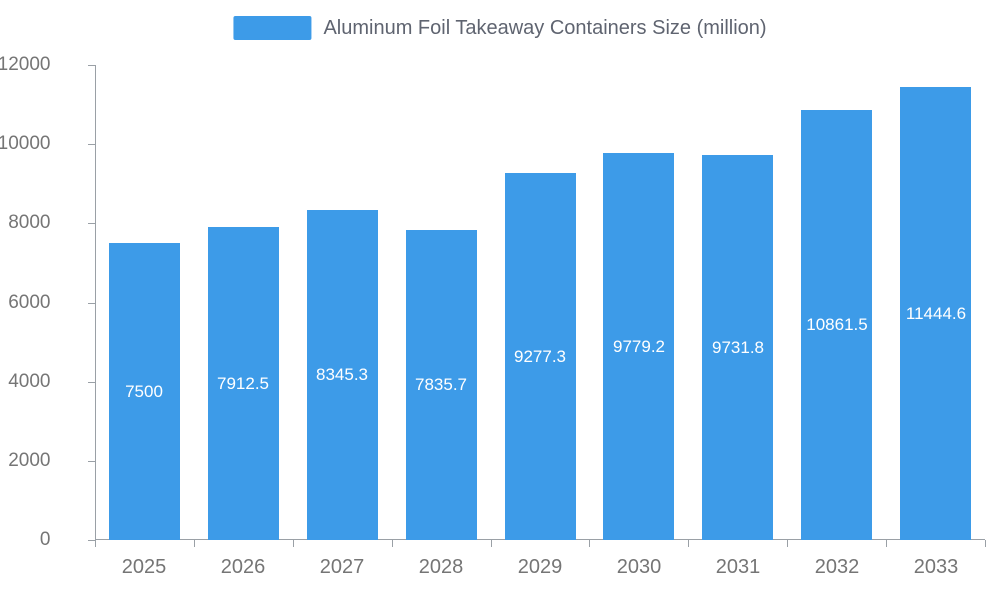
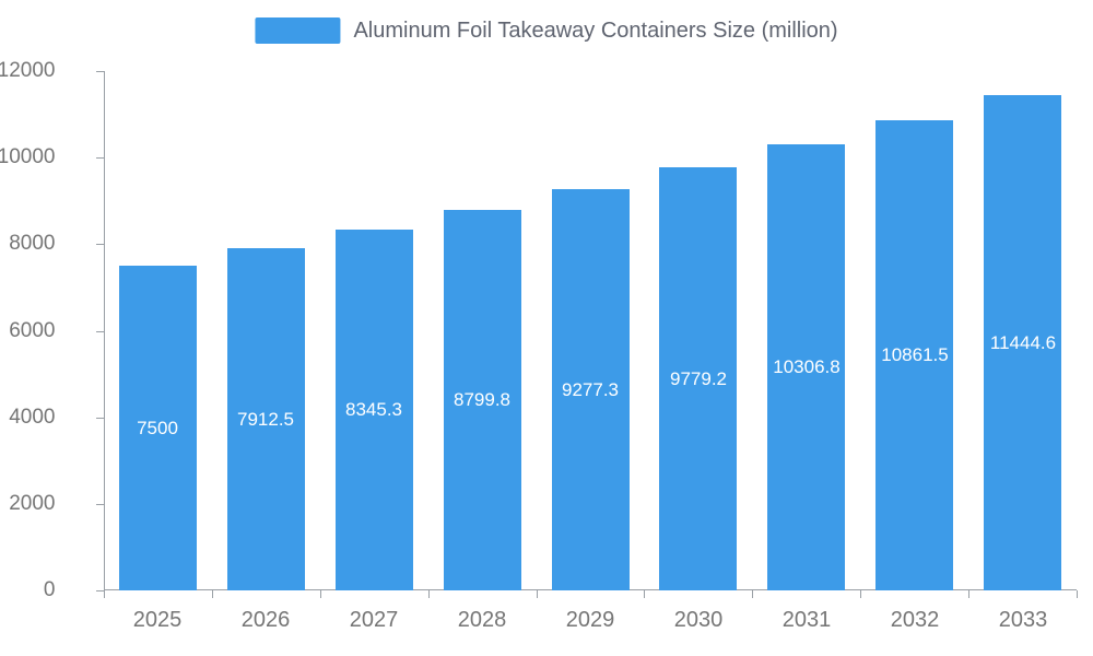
2028: 7835.7 -> 8799.8
2031: 9731.8 -> 10306.8
